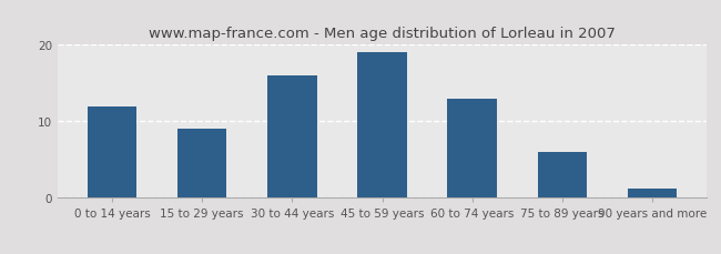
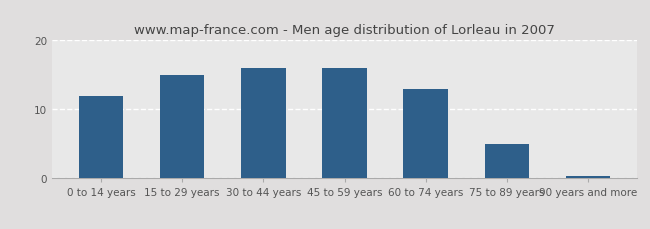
15 to 29 years: 9.0 -> 15.0
45 to 59 years: 19.0 -> 16.0
75 to 89 years: 6.0 -> 5.0
90 years and more: 1.2 -> 0.3
